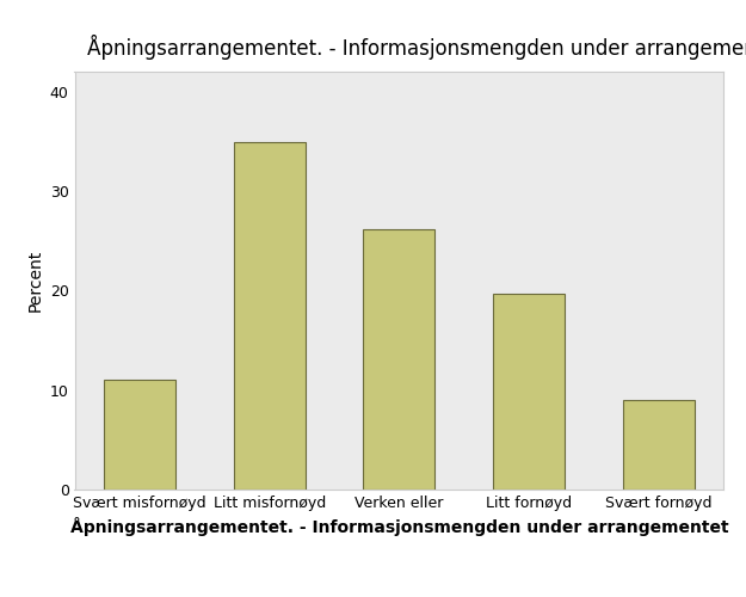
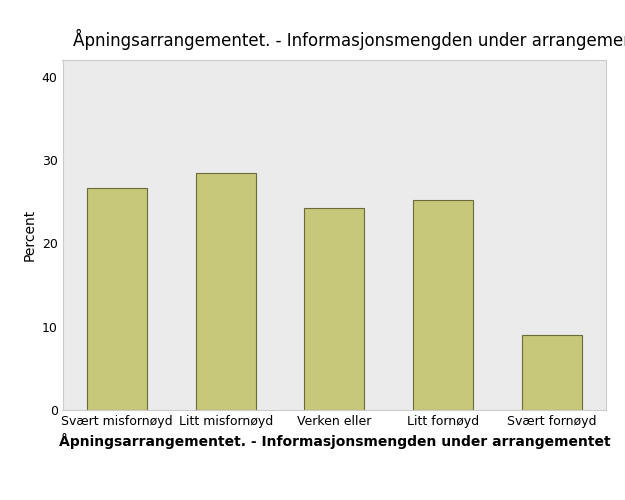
Svært misfornøyd: 11.0 -> 26.6
Litt misfornøyd: 34.9 -> 28.4
Verken eller: 26.2 -> 24.2
Litt fornøyd: 19.7 -> 25.2
